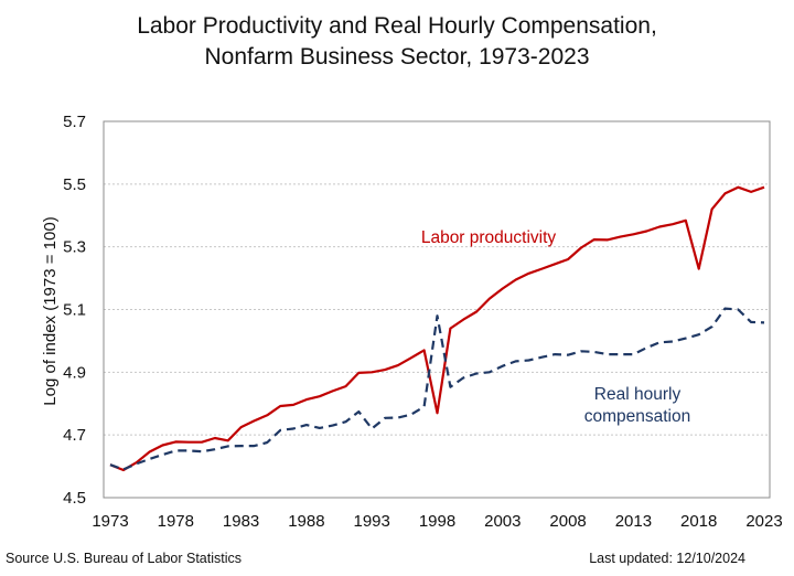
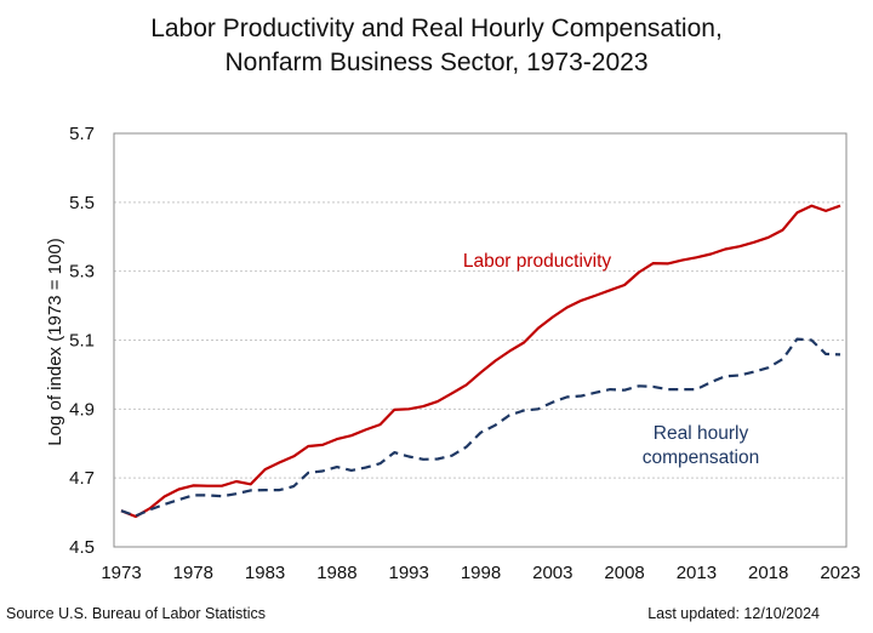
Real hourly compensation/1993: 4.72 -> 4.76
Labor productivity/1998: 4.77 -> 5.01
Real hourly compensation/1998: 5.08 -> 4.83
Labor productivity/2018: 5.23 -> 5.40
